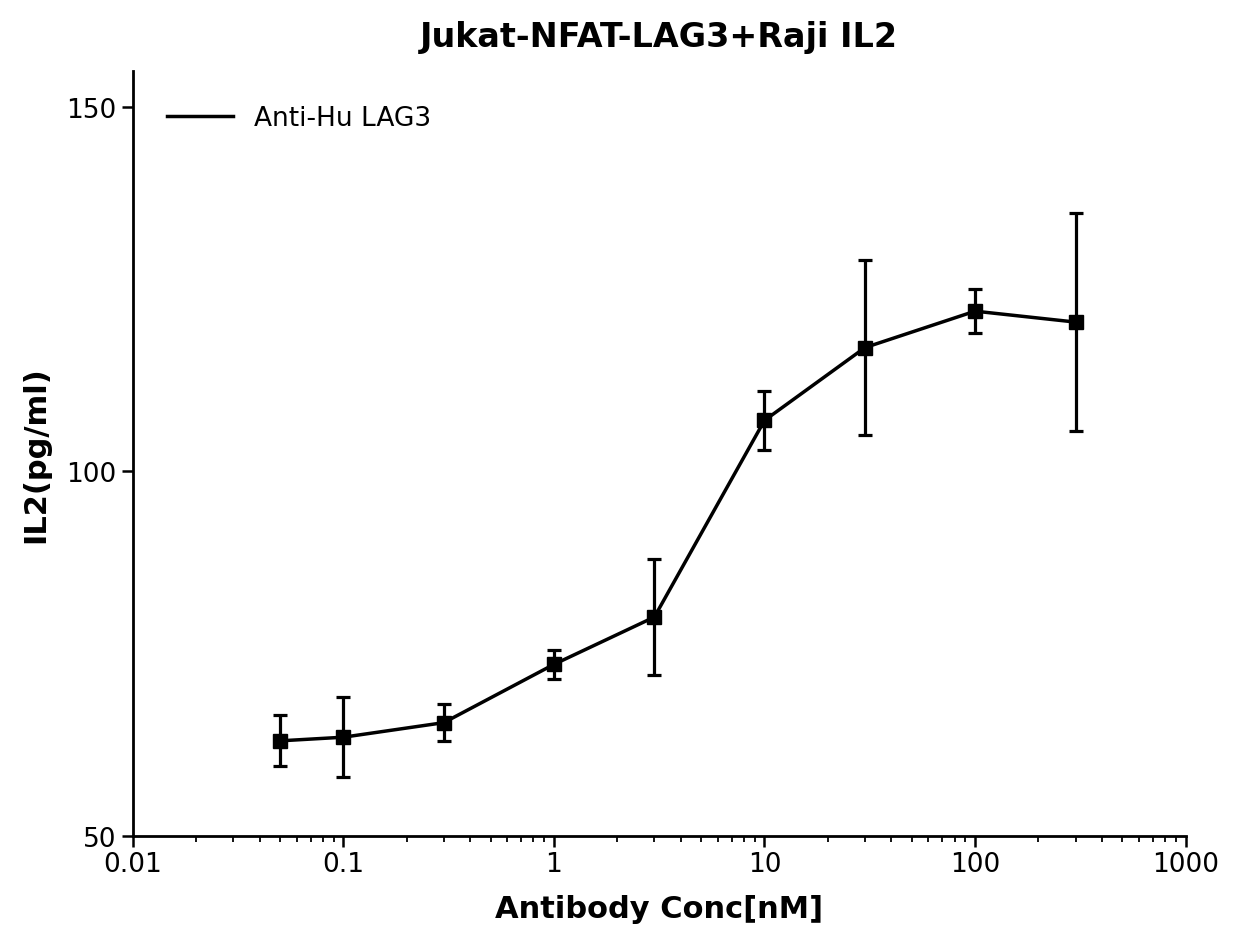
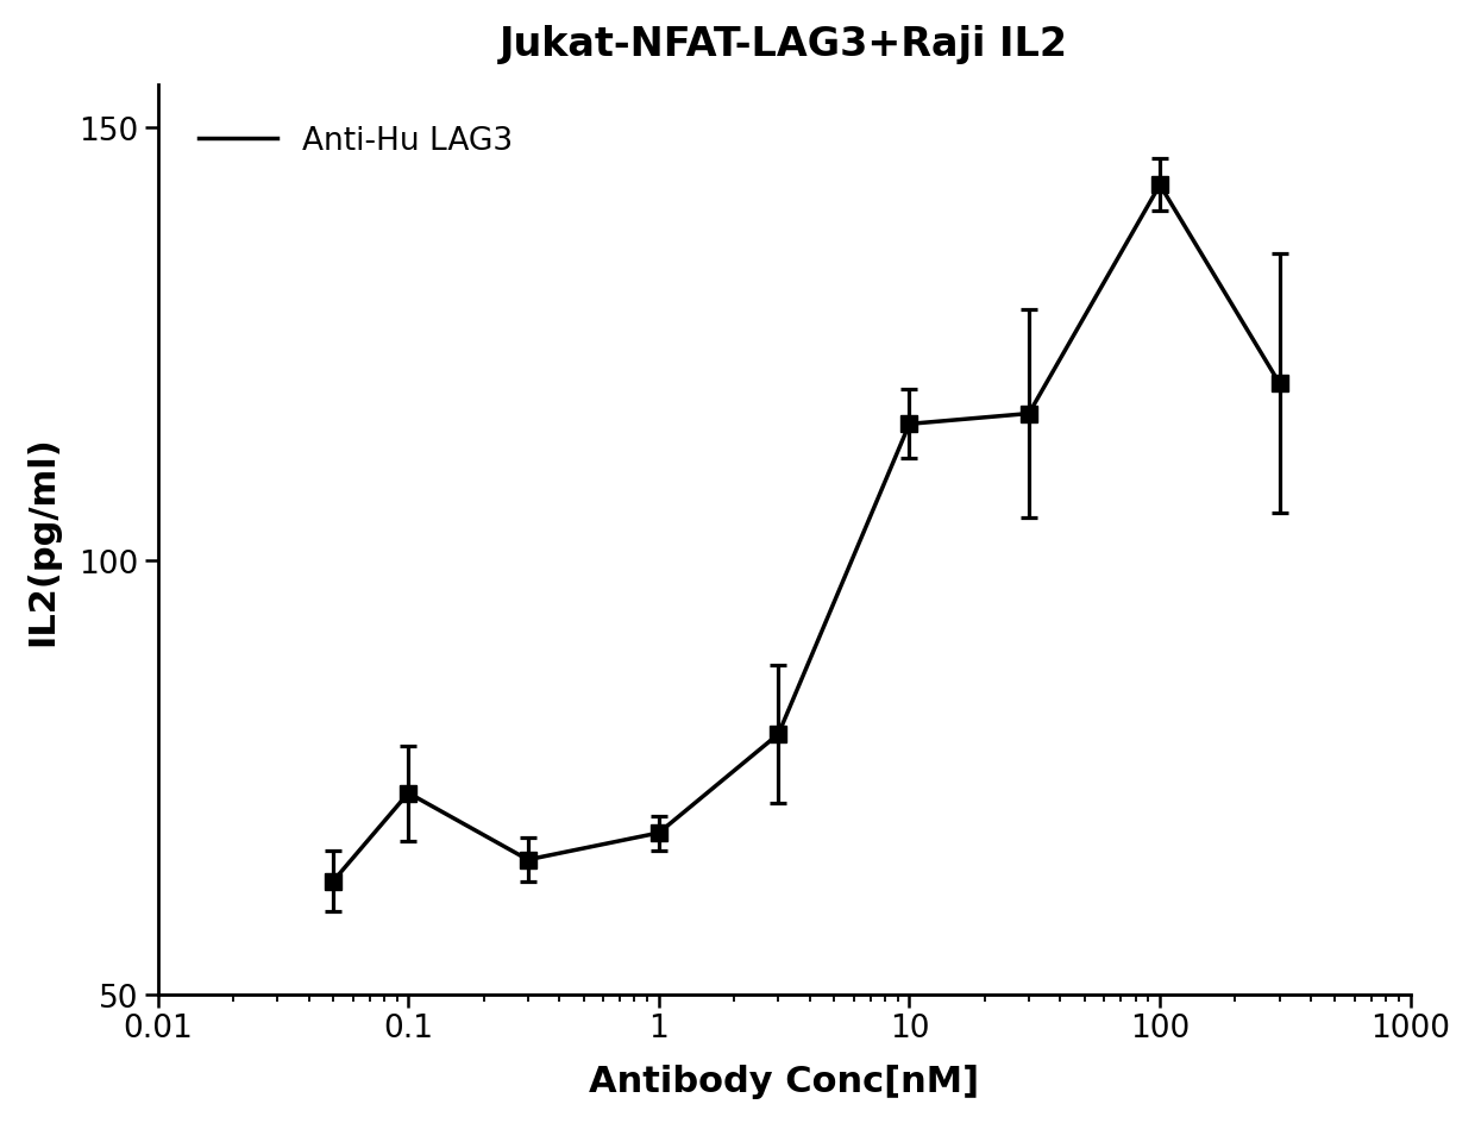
0.1: 63.5 -> 73.2
1: 73.5 -> 68.6
10: 107.0 -> 115.8
100: 122.0 -> 143.4
